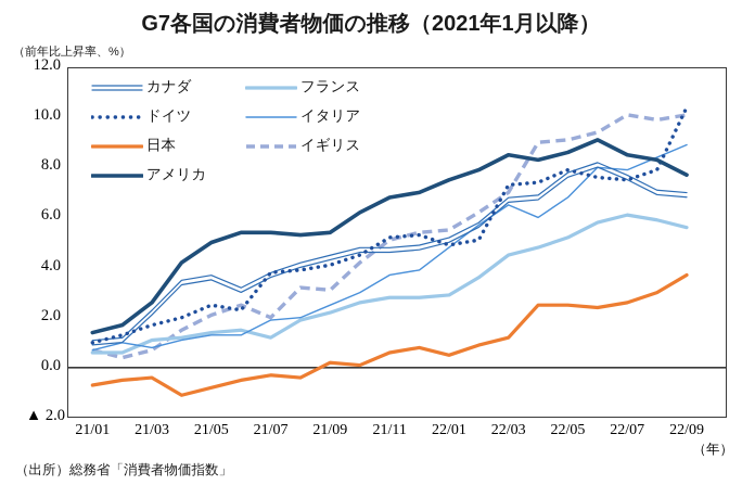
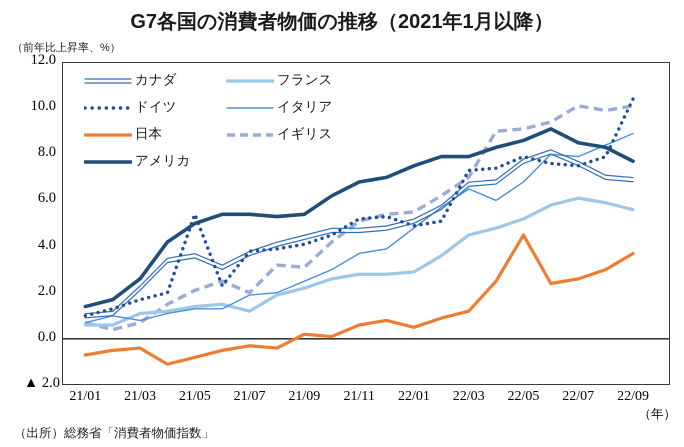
ドイツ/21/05: 2.5 -> 5.4
アメリカ/22/03: 8.5 -> 7.9
日本/22/05: 2.5 -> 4.5
